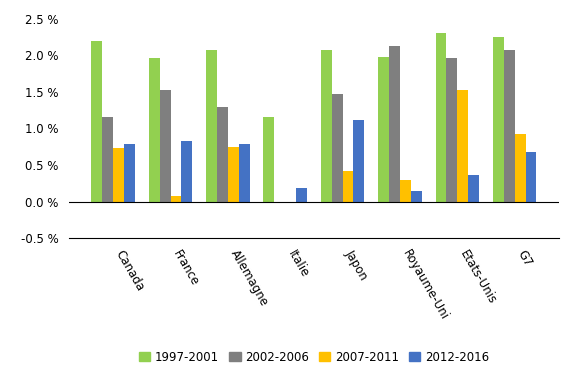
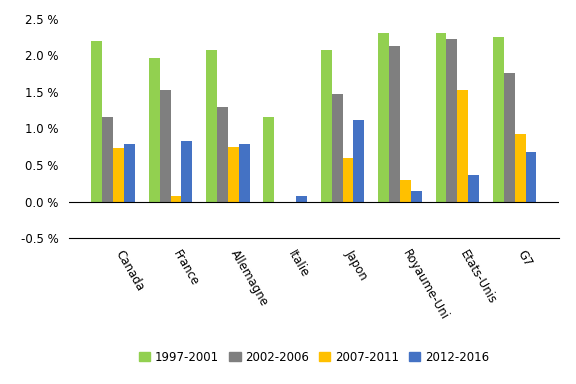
2012-2016/Italie: 0.18 % -> 0.07 %
2007-2011/Japon: 0.42 % -> 0.60 %
1997-2001/Royaume-Uni: 1.98 % -> 2.30 %
2002-2006/Etats-Unis: 1.96 % -> 2.23 %
2002-2006/G7: 2.08 % -> 1.76 %
